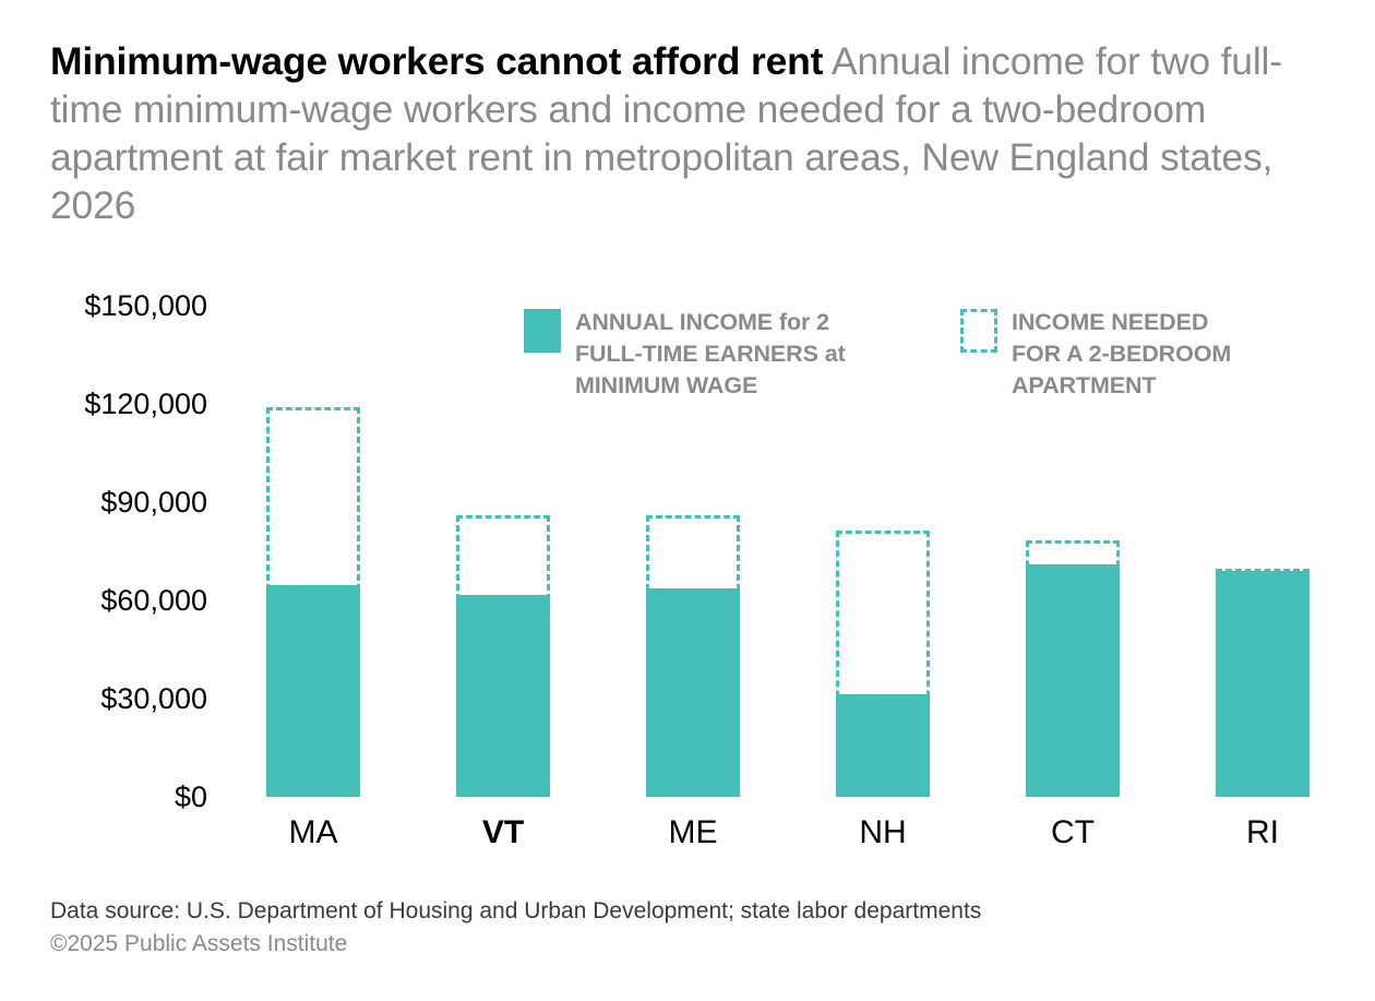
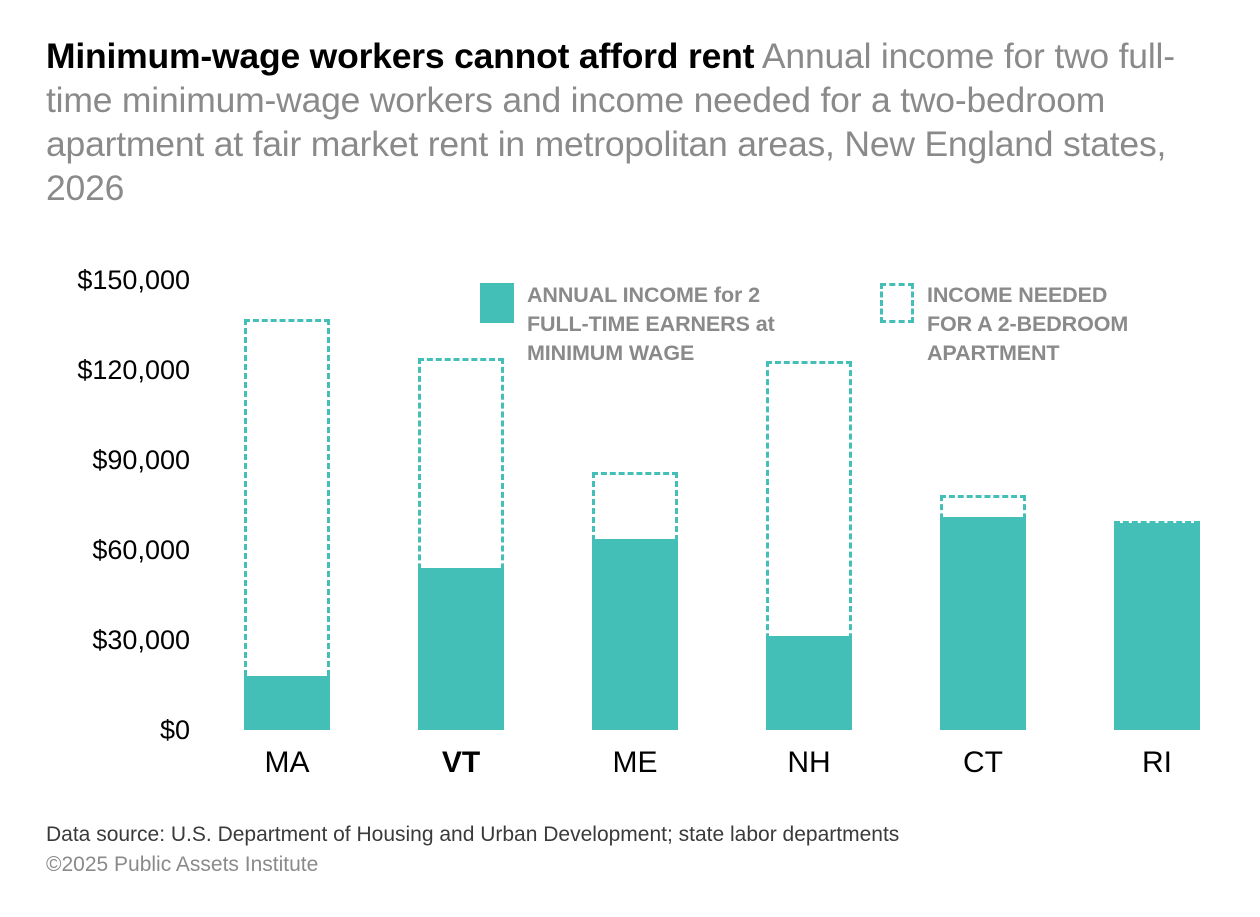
ANNUAL INCOME for 2 FULL-TIME EARNERS at MINIMUM WAGE/MA: $65000 -> $18000
INCOME NEEDED FOR A 2-BEDROOM APARTMENT/MA: $119000 -> $137000
ANNUAL INCOME for 2 FULL-TIME EARNERS at MINIMUM WAGE/VT: $62000 -> $54000
INCOME NEEDED FOR A 2-BEDROOM APARTMENT/VT: $86000 -> $124000
INCOME NEEDED FOR A 2-BEDROOM APARTMENT/NH: $81000 -> $123000
